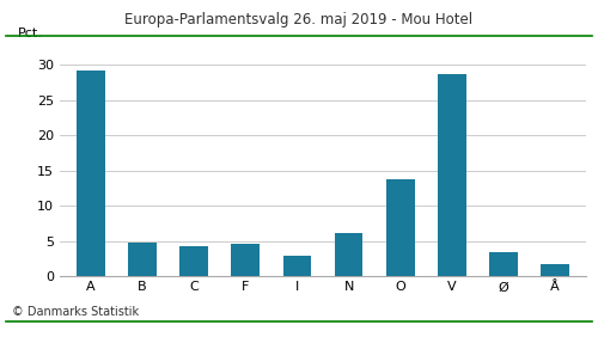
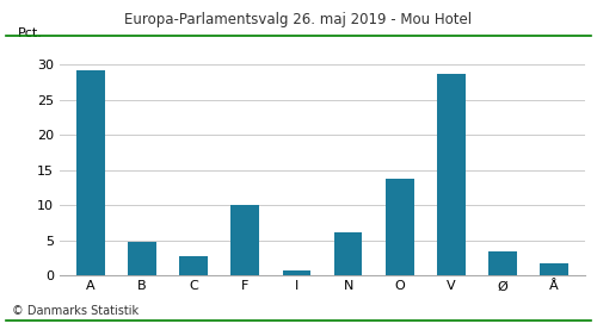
C: 4.2 -> 2.8
F: 4.6 -> 10.1
I: 3.0 -> 0.7
